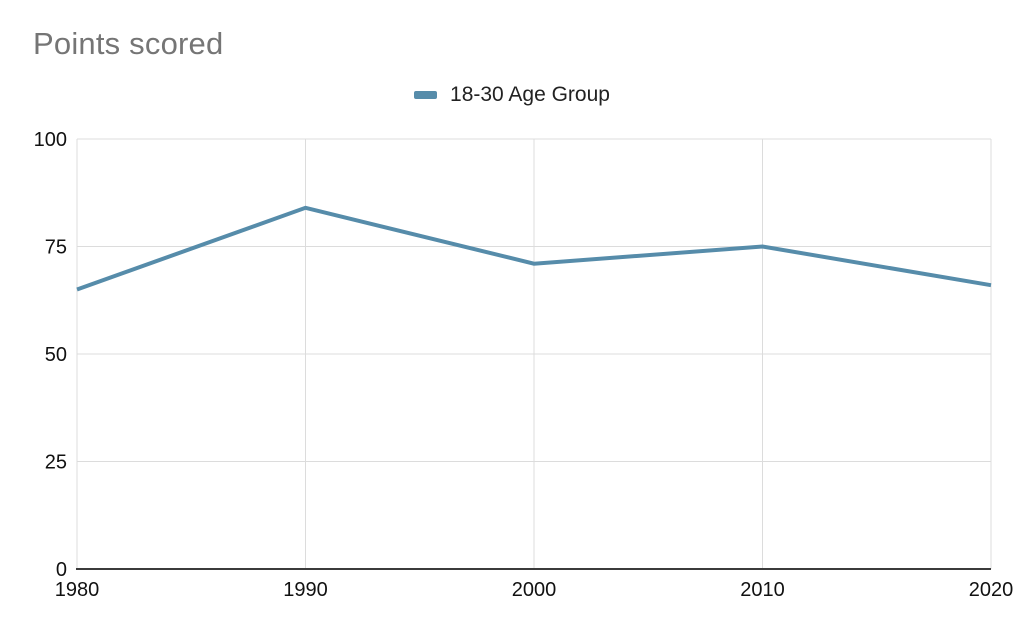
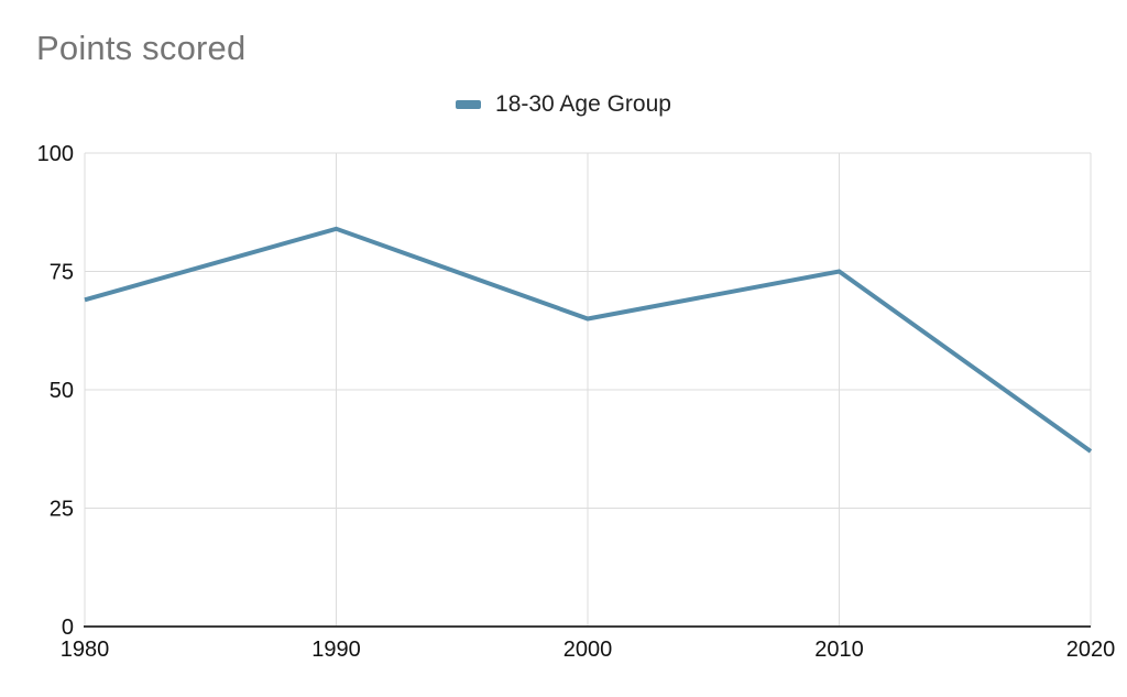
1980: 65 -> 69
2000: 71 -> 65
2020: 66 -> 37
